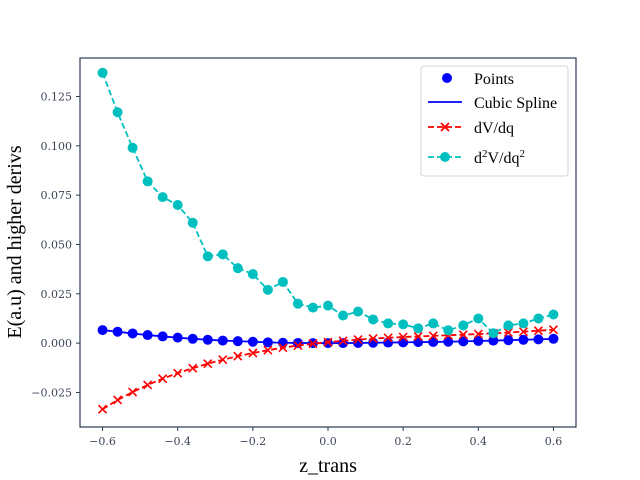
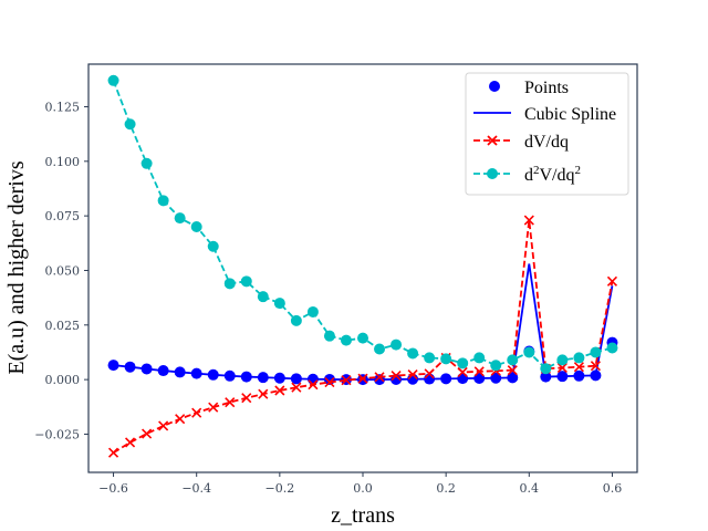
dV/dq/0.2: 0.003 -> 0.010
Points/0.4: 0.001 -> 0.013
Cubic Spline/0.4: 0.001 -> 0.053
dV/dq/0.4: 0.005 -> 0.073
Points/0.6: 0.002 -> 0.017
Cubic Spline/0.6: 0.002 -> 0.043
dV/dq/0.6: 0.007 -> 0.045
